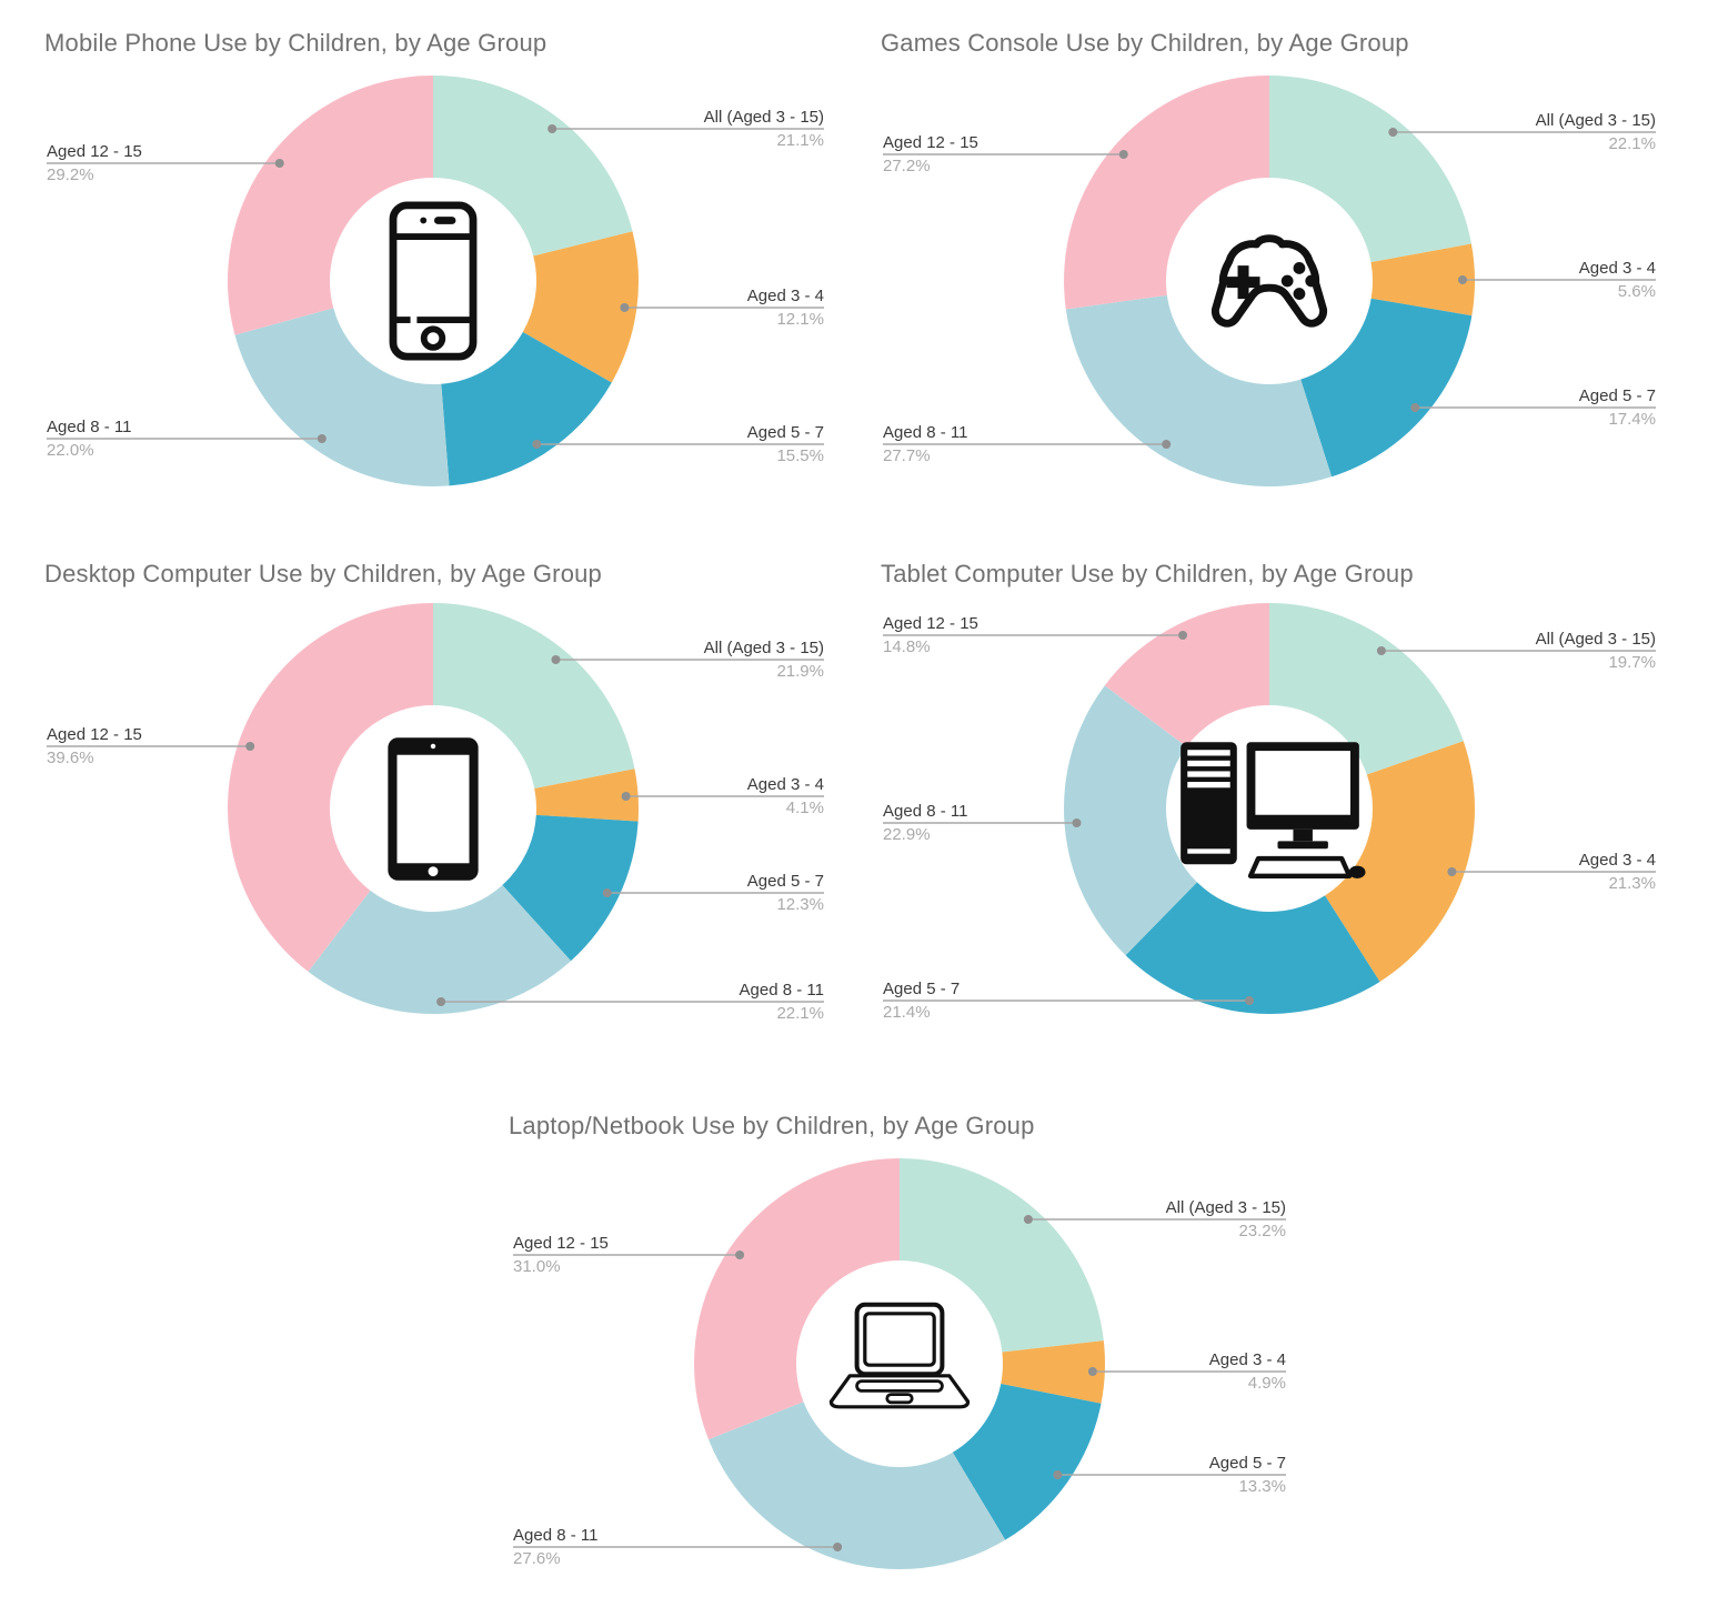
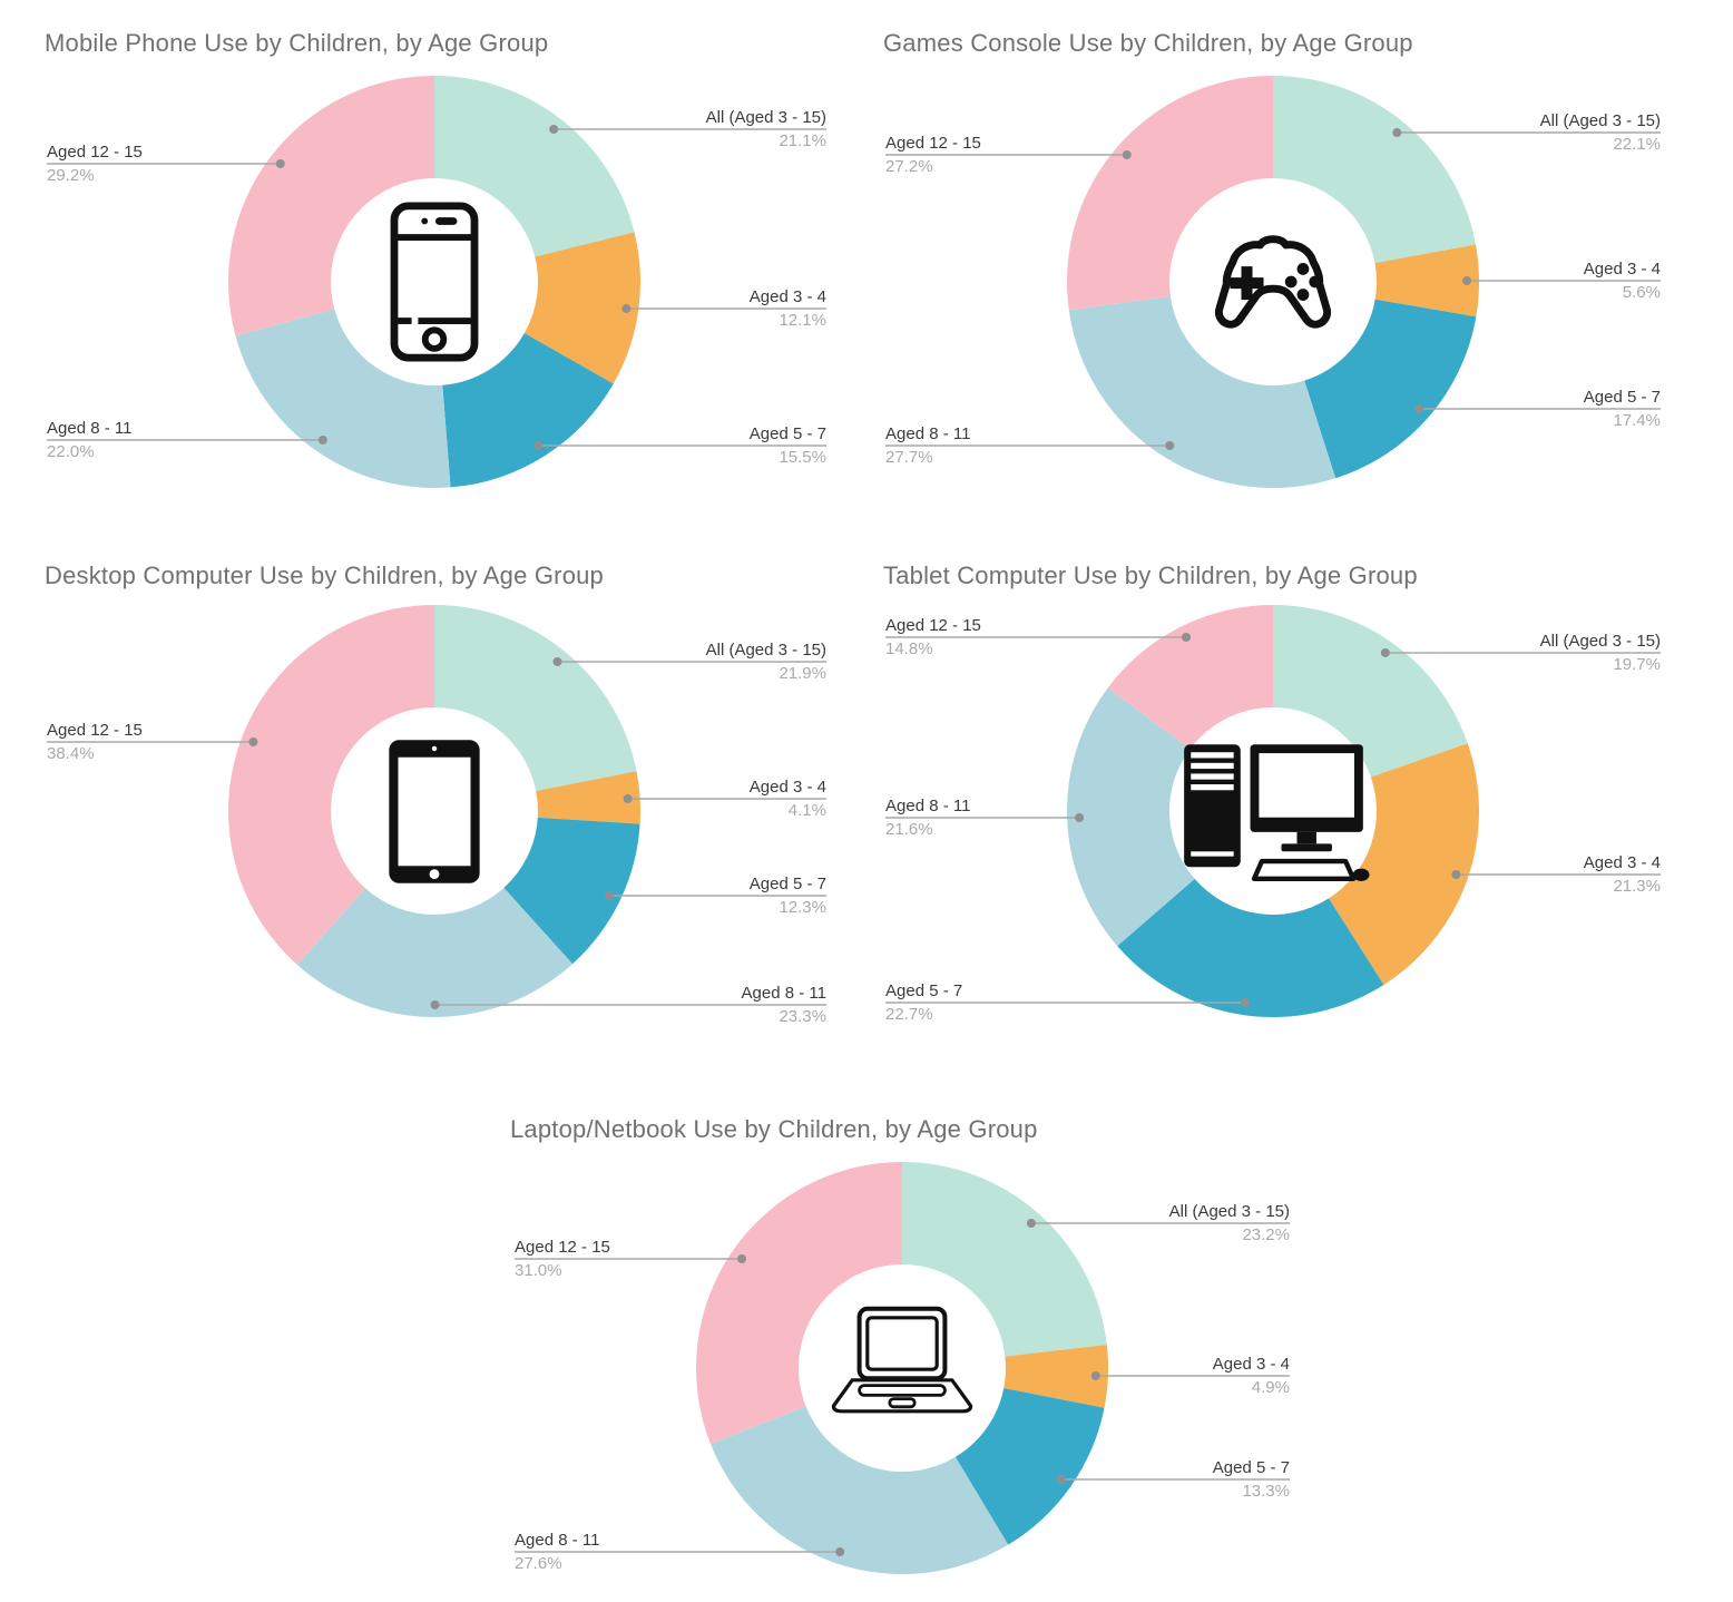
Desktop Computer Use by Children, by Age Group/Aged 8 - 11: 22.1% -> 23.3%
Desktop Computer Use by Children, by Age Group/Aged 12 - 15: 39.6% -> 38.4%
Tablet Computer Use by Children, by Age Group/Aged 5 - 7: 21.4% -> 22.7%
Tablet Computer Use by Children, by Age Group/Aged 8 - 11: 22.9% -> 21.6%
